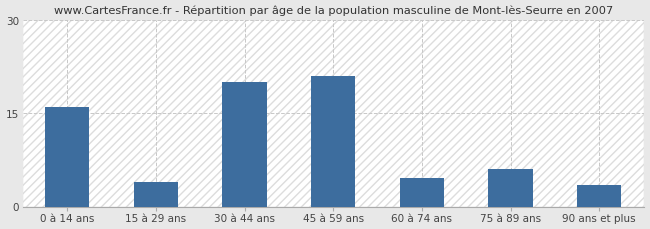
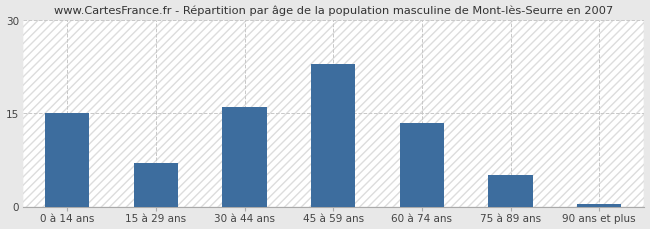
0 à 14 ans: 16.0 -> 15.0
15 à 29 ans: 4.0 -> 7.0
30 à 44 ans: 20.0 -> 16.0
45 à 59 ans: 21.0 -> 23.0
60 à 74 ans: 4.6 -> 13.5
75 à 89 ans: 6.0 -> 5.0
90 ans et plus: 3.4 -> 0.4
